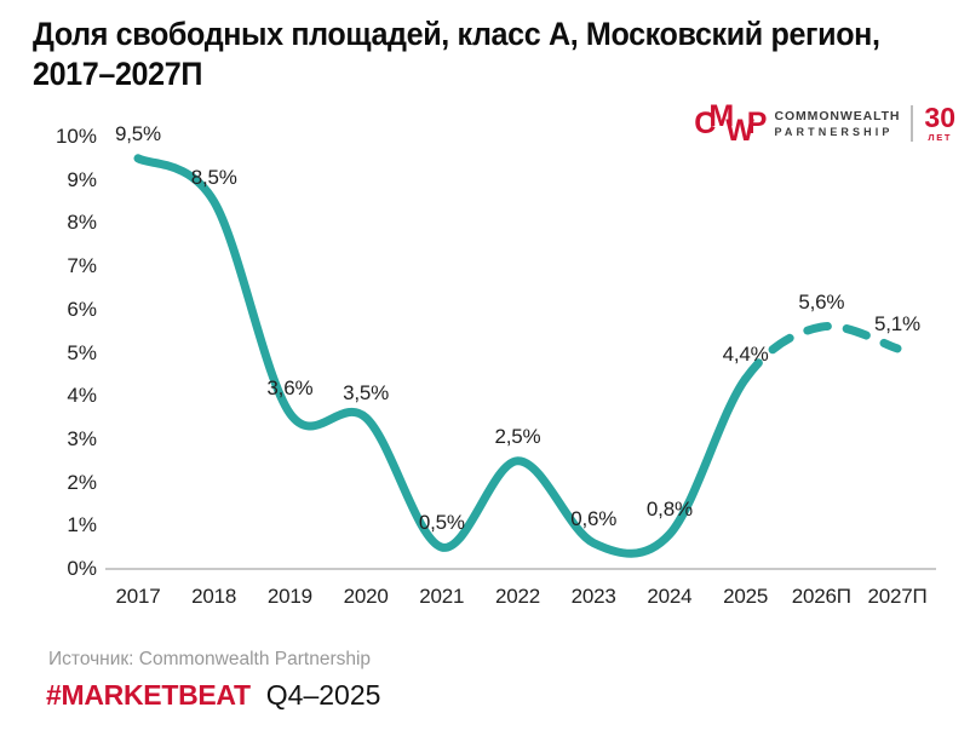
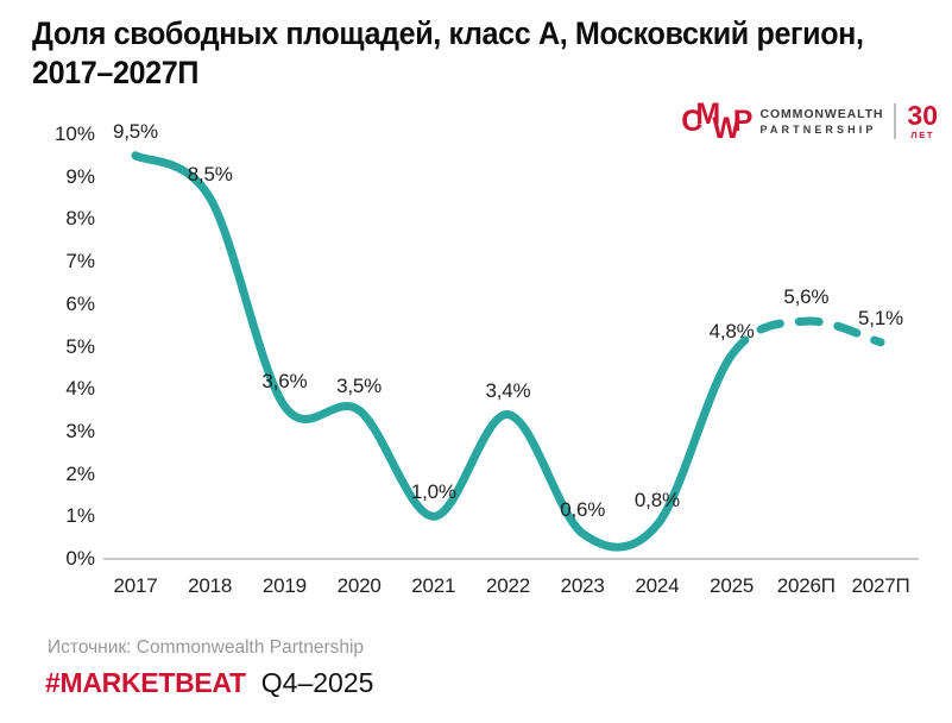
2021: 0,5% -> 1,0%
2022: 2,5% -> 3,4%
2025: 4,4% -> 4,8%
